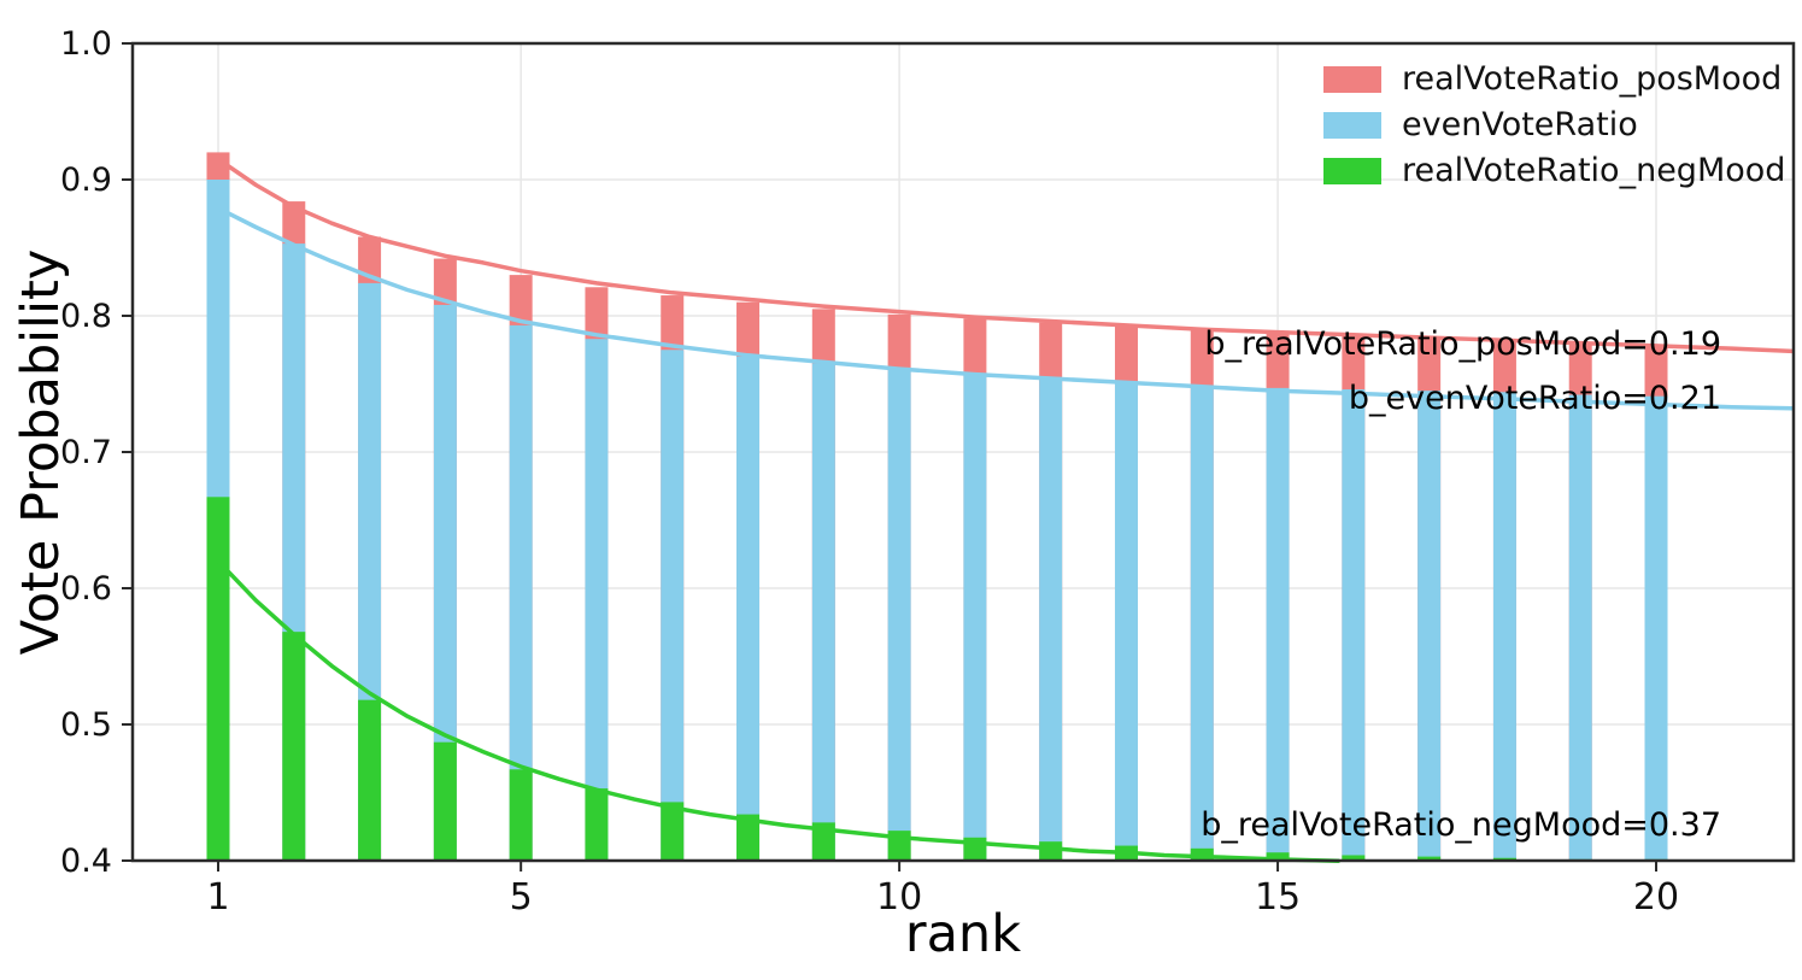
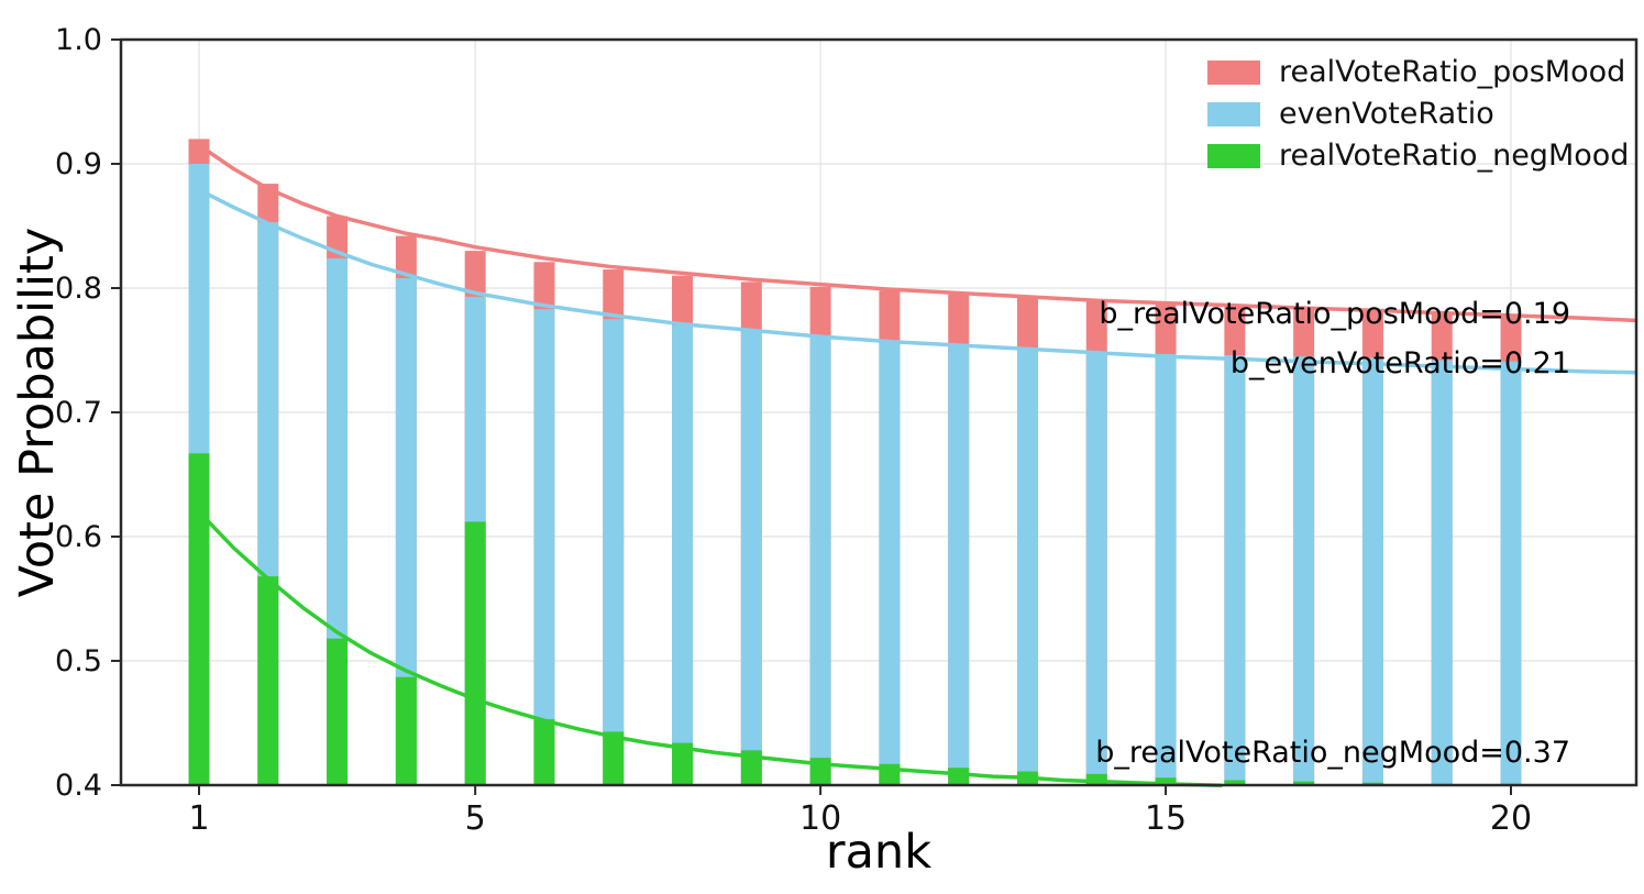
realVoteRatio_negMood/5: 0.467 -> 0.612
